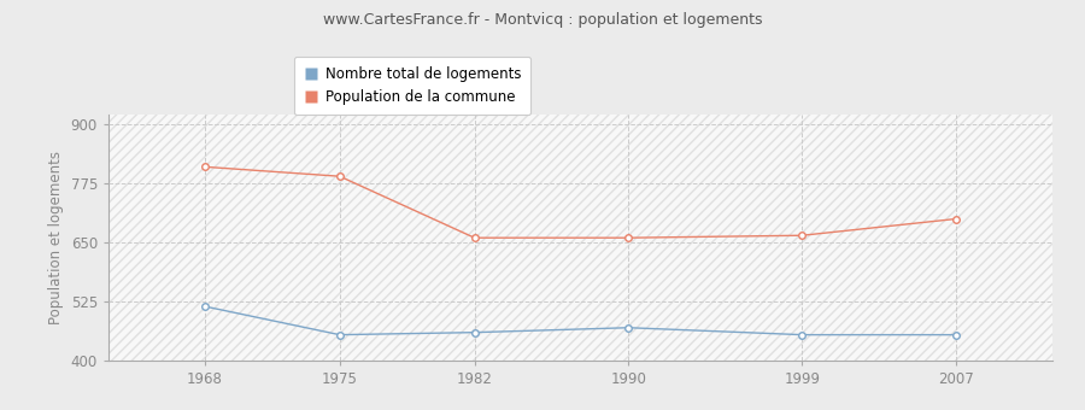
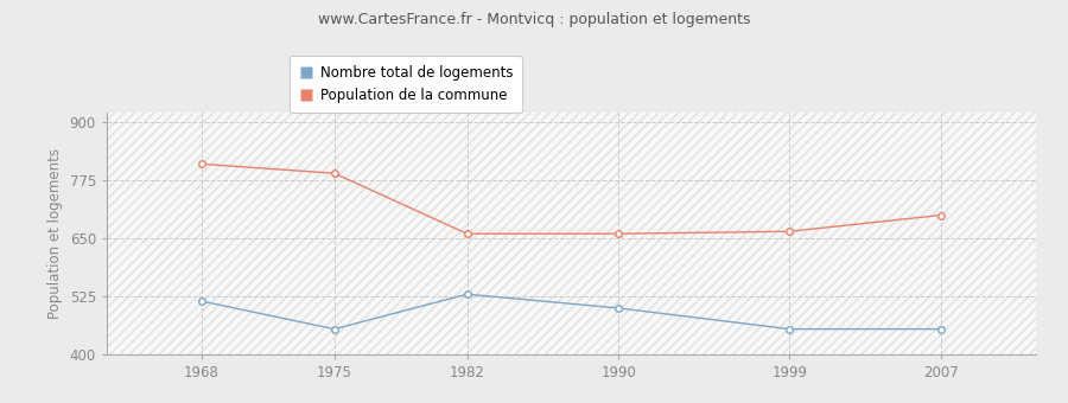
Nombre total de logements/1982: 460 -> 530
Nombre total de logements/1990: 470 -> 500
